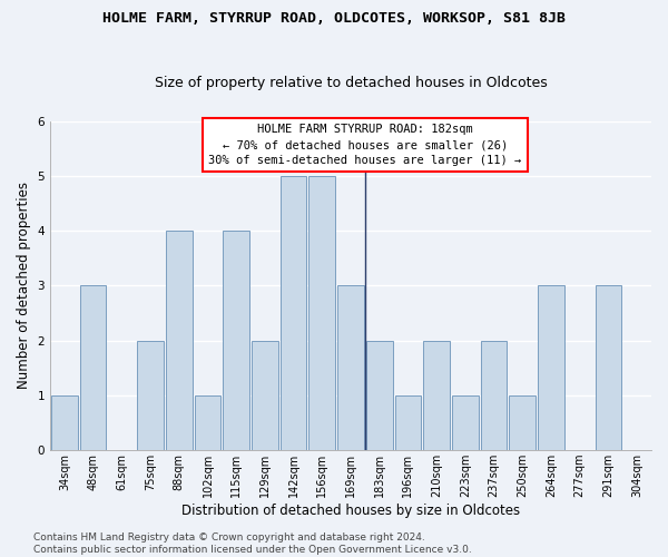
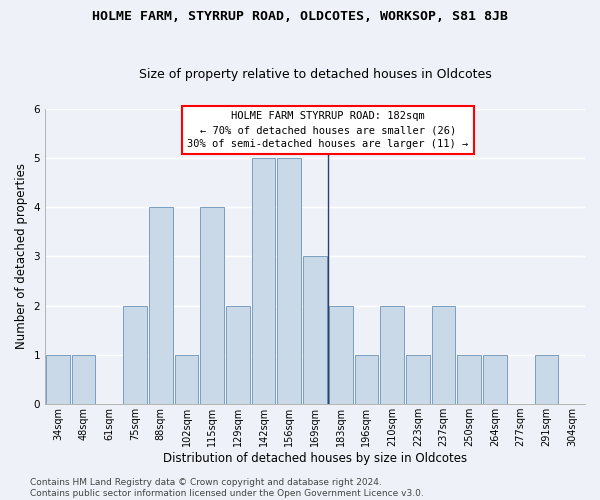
48sqm: 3 -> 1
264sqm: 3 -> 1
291sqm: 3 -> 1
